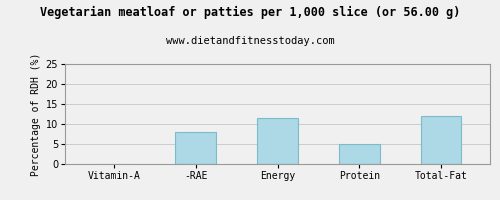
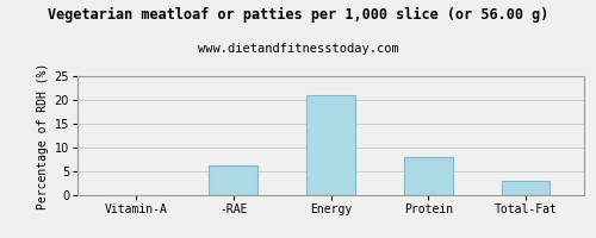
-RAE: 8.0 -> 6.2
Energy: 11.5 -> 21.0
Protein: 5.0 -> 8.0
Total-Fat: 12.0 -> 3.0
